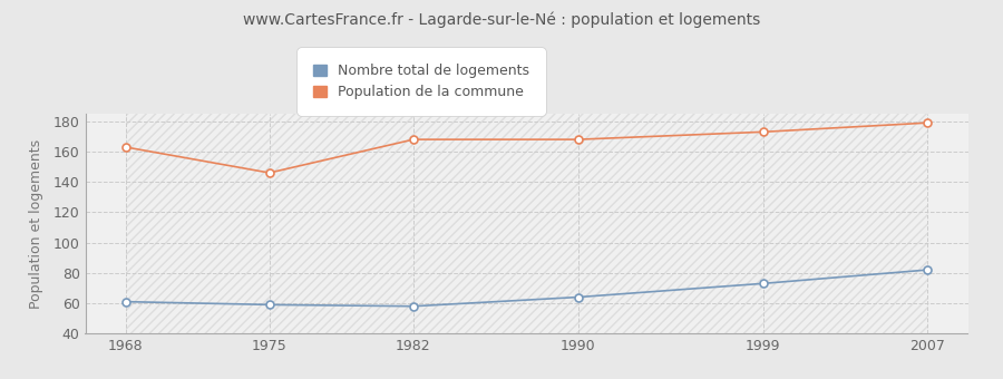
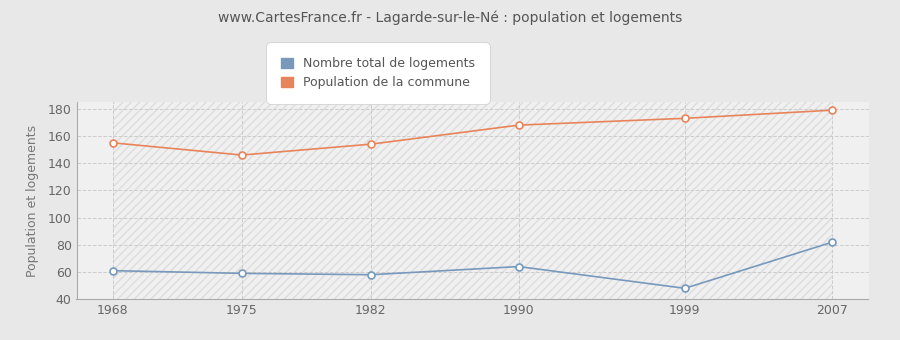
Population de la commune/1968: 163 -> 155
Population de la commune/1982: 168 -> 154
Nombre total de logements/1999: 73 -> 48
